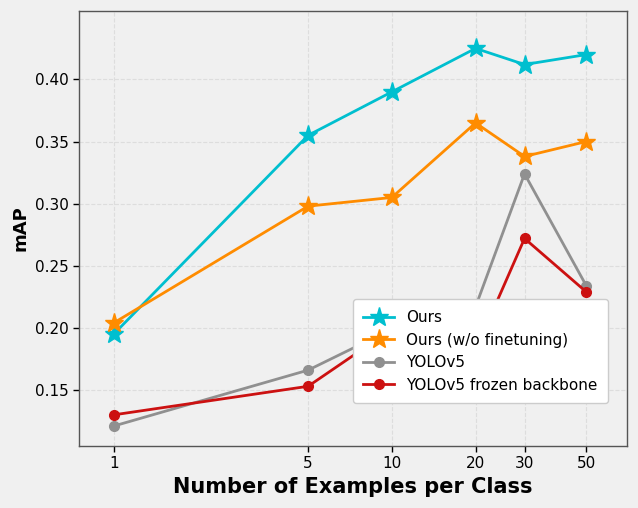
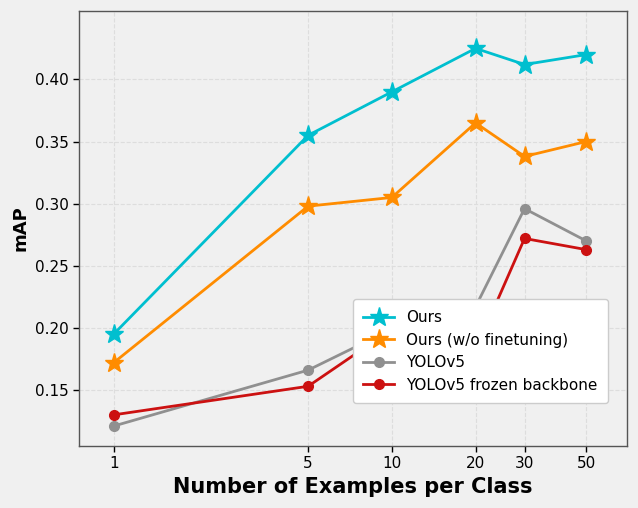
Ours (w/o finetuning)/1: 0.204 -> 0.172
YOLOv5/30: 0.324 -> 0.296
YOLOv5/50: 0.234 -> 0.270
YOLOv5 frozen backbone/50: 0.229 -> 0.263
